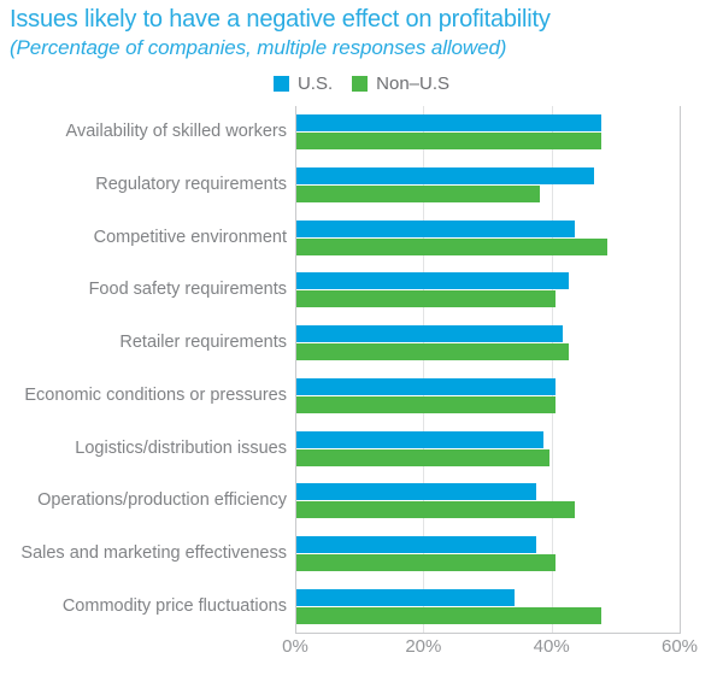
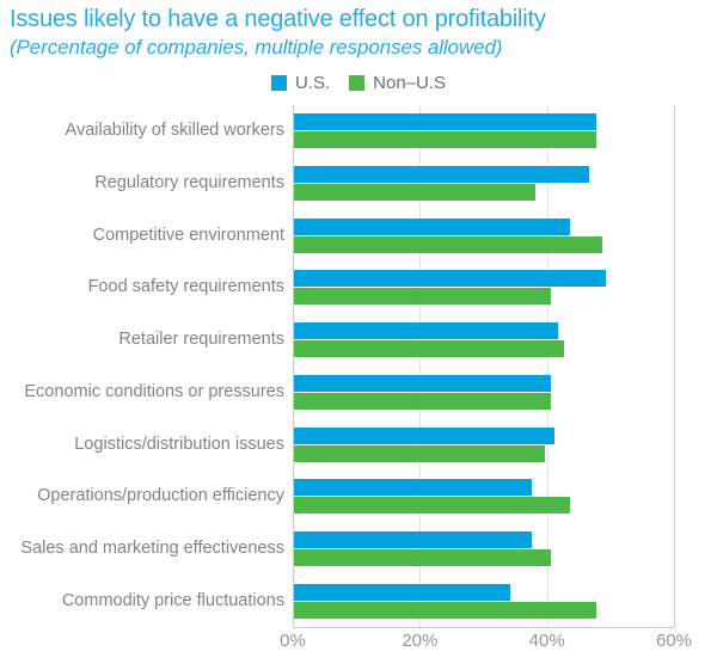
U.S./Food safety requirements: 42% -> 49%
U.S./Logistics/distribution issues: 38% -> 41%
